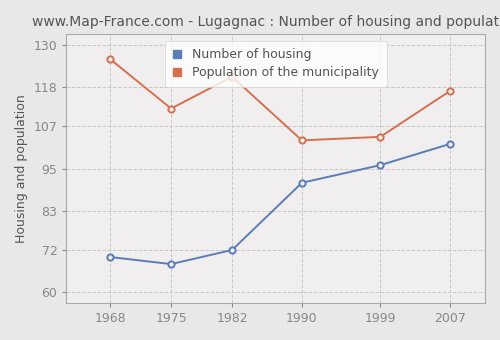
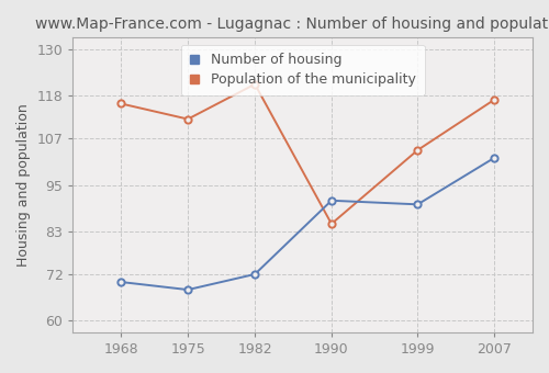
Population of the municipality/1968: 126 -> 116
Population of the municipality/1990: 103 -> 85
Number of housing/1999: 96 -> 90
